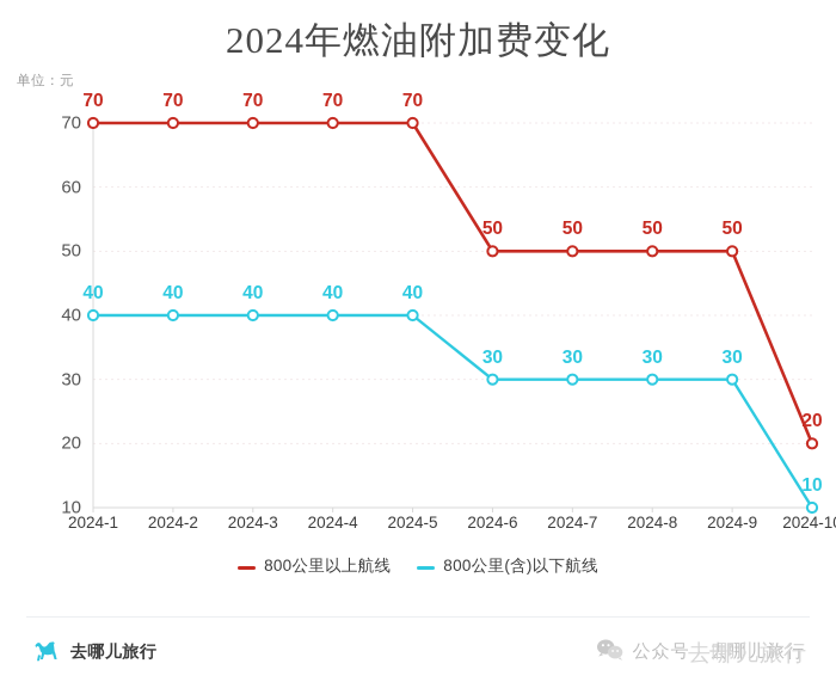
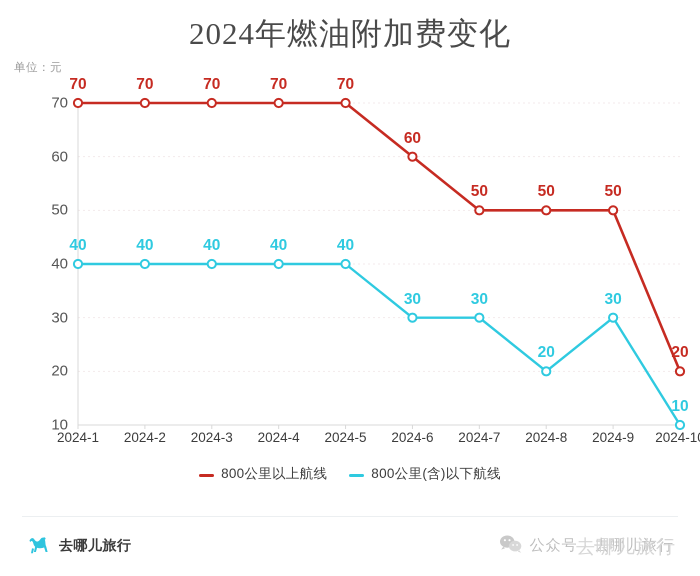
800公里以上航线/2024-6: 50 -> 60
800公里(含)以下航线/2024-8: 30 -> 20
